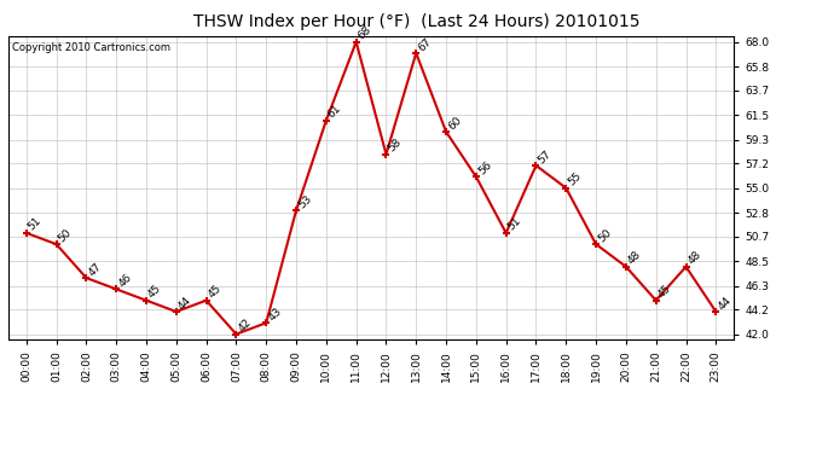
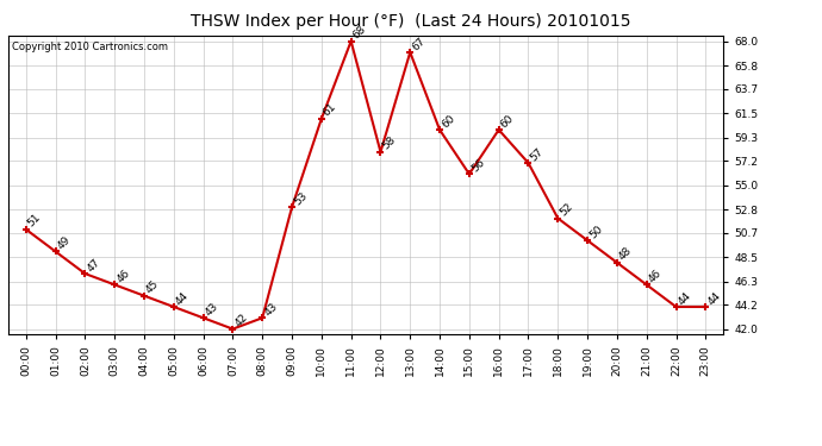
01:00: 50 -> 49
06:00: 45 -> 43
16:00: 51 -> 60
18:00: 55 -> 52
21:00: 45 -> 46
22:00: 48 -> 44
